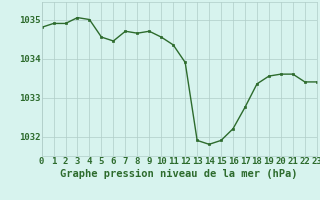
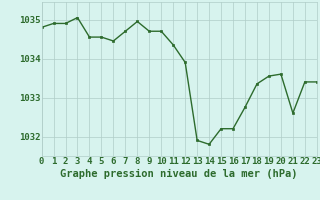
4: 1035.00 -> 1034.55
8: 1034.65 -> 1034.95
10: 1034.55 -> 1034.70
15: 1031.90 -> 1032.20
21: 1033.60 -> 1032.60
